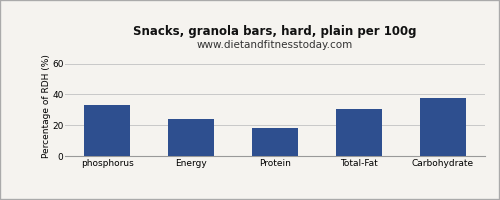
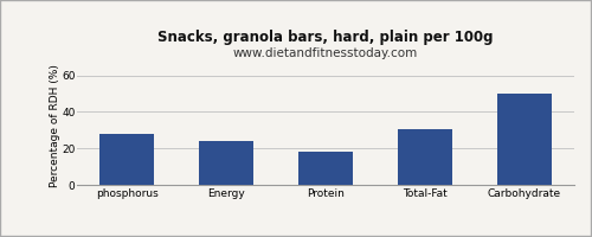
phosphorus: 33 -> 28
Carbohydrate: 38 -> 50
